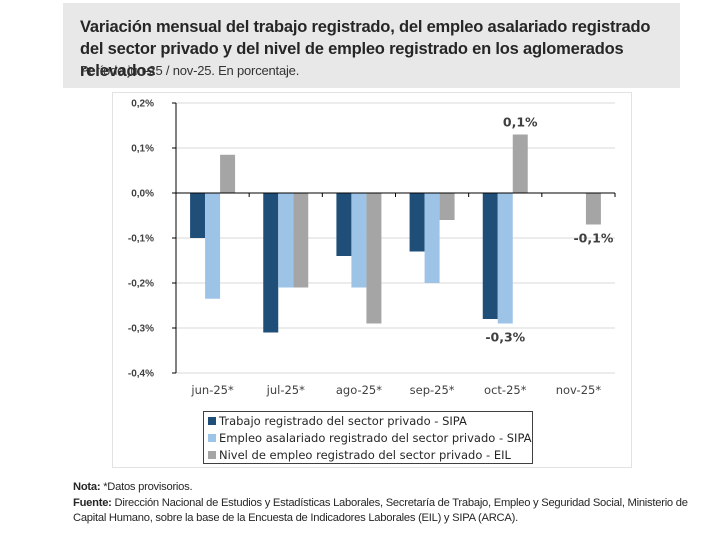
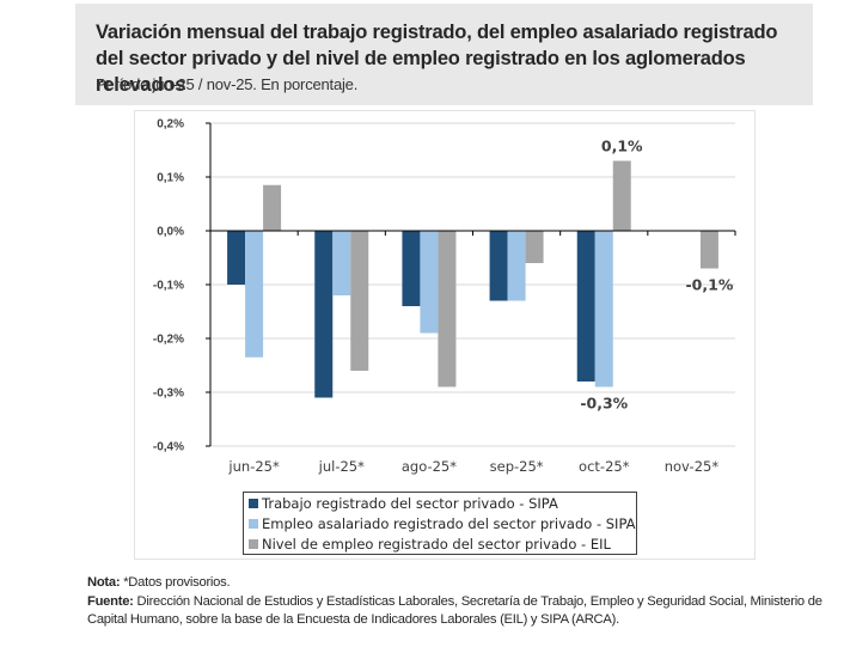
Empleo asalariado registrado del sector privado - SIPA/jul-25*: -0,21% -> -0,12%
Nivel de empleo registrado del sector privado - EIL/jul-25*: -0,21% -> -0,26%
Empleo asalariado registrado del sector privado - SIPA/ago-25*: -0,21% -> -0,19%
Empleo asalariado registrado del sector privado - SIPA/sep-25*: -0,20% -> -0,13%
